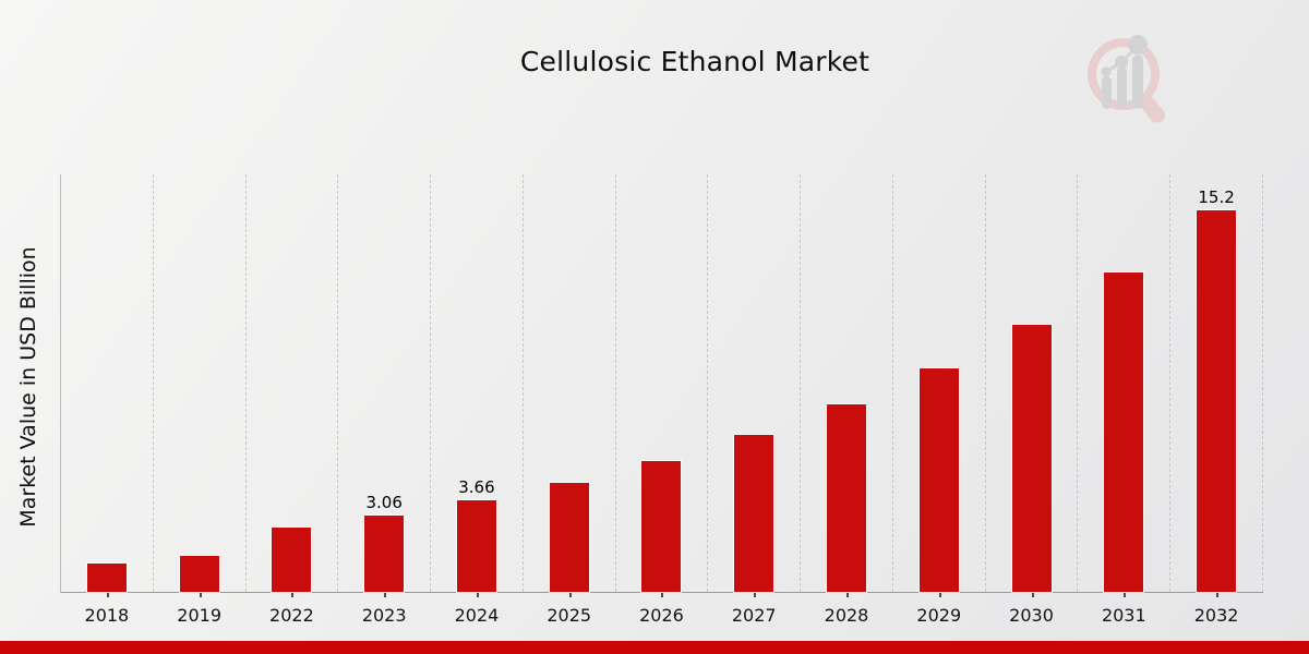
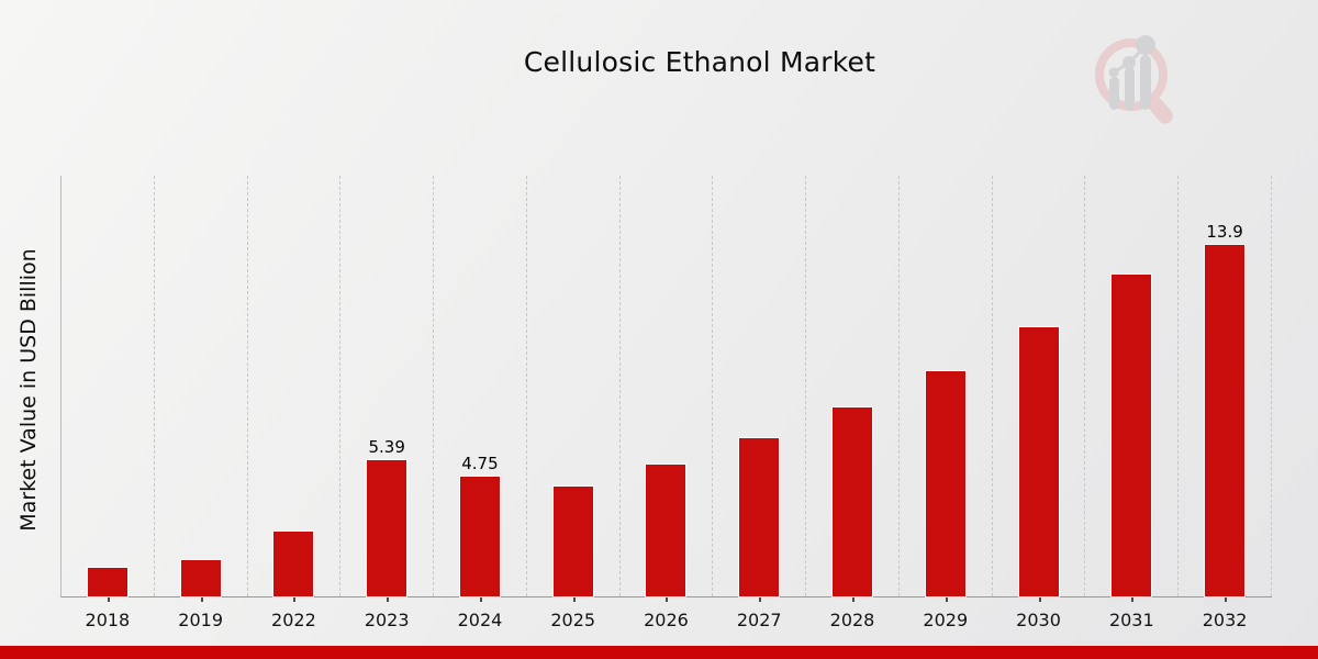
2023: 3.06 -> 5.39
2024: 3.66 -> 4.75
2032: 15.2 -> 13.9
